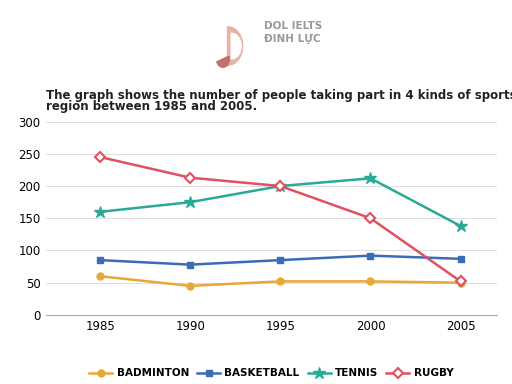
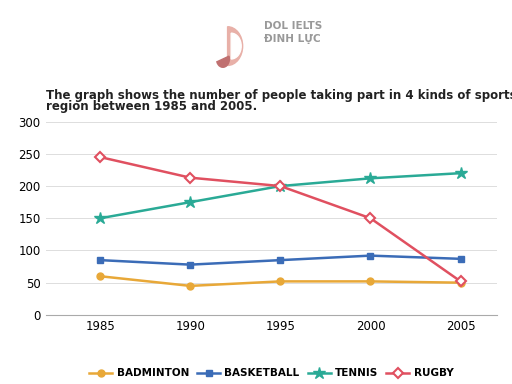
TENNIS/1985: 160 -> 150
TENNIS/2005: 138 -> 220
